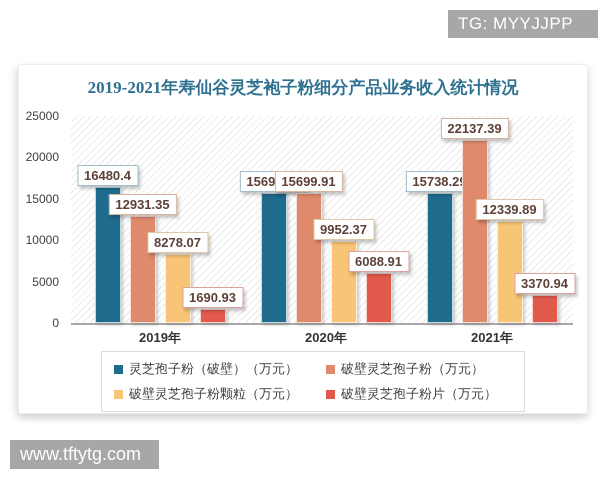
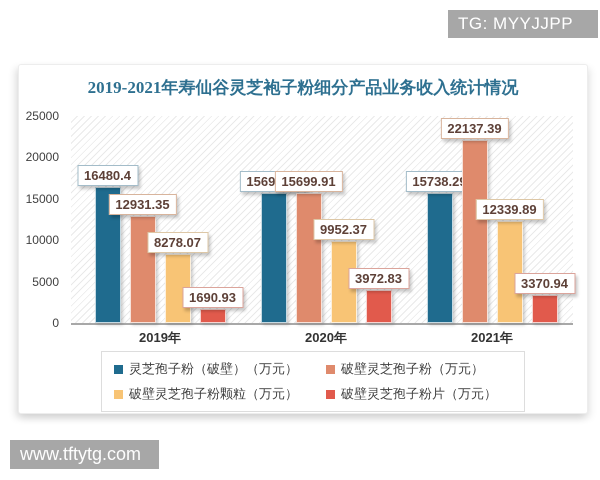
破壁灵芝孢子粉片（万元）/2020年: 6088.91 -> 3972.83
